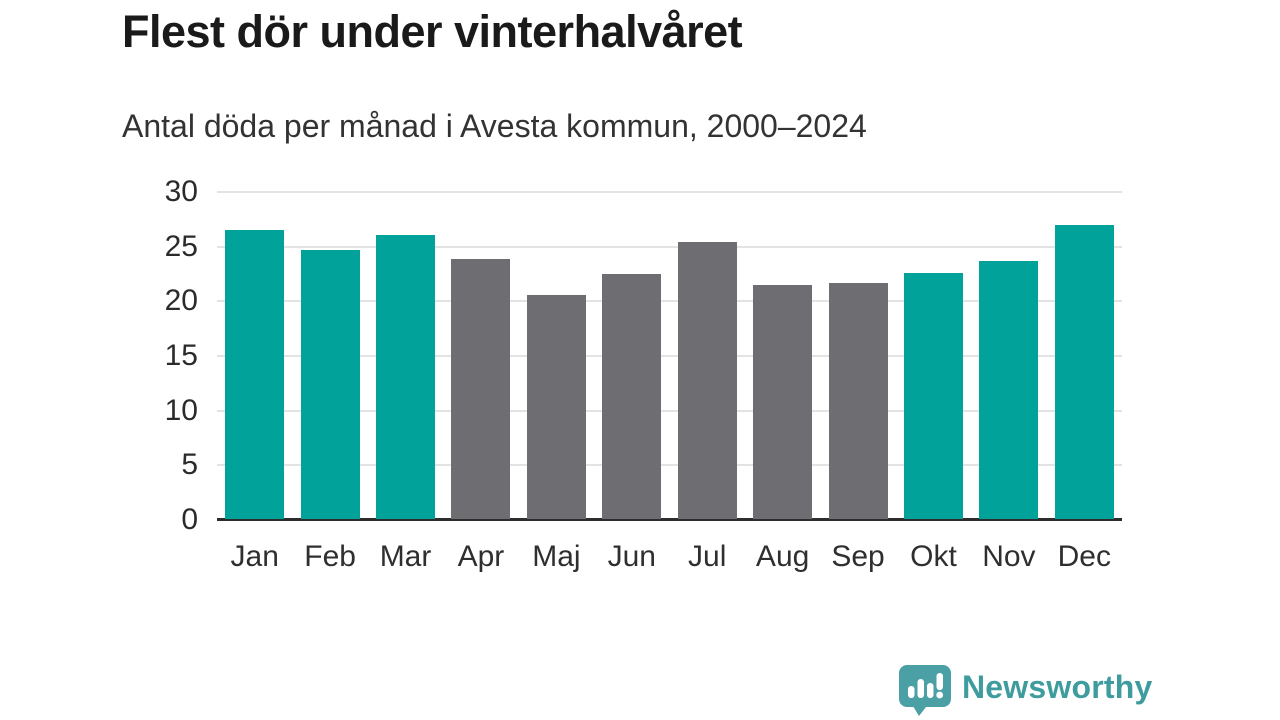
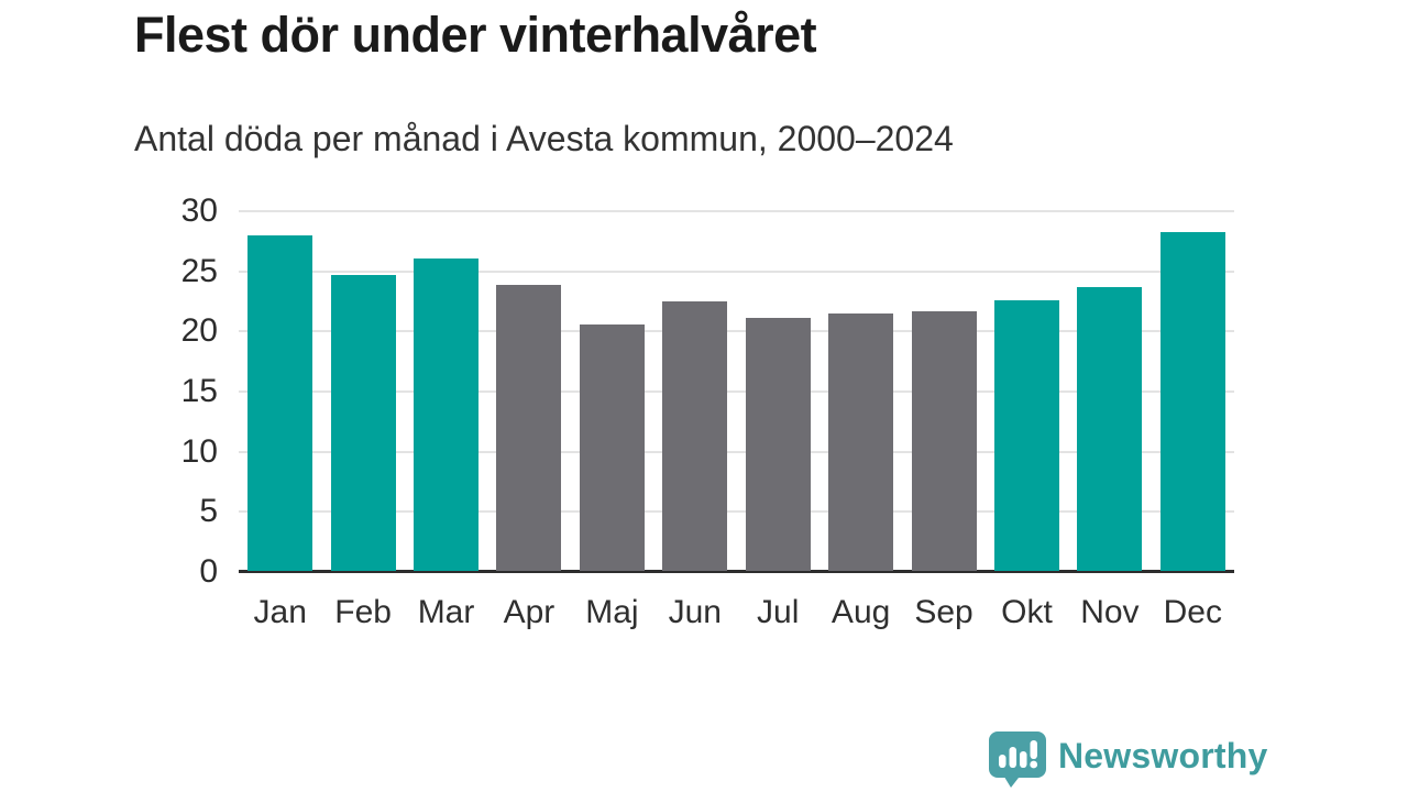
Jan: 26.4 -> 27.9
Jul: 25.3 -> 21.0
Dec: 26.9 -> 28.2
